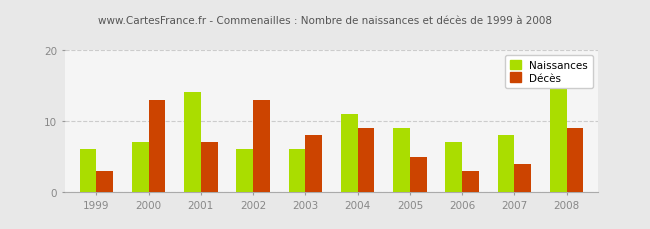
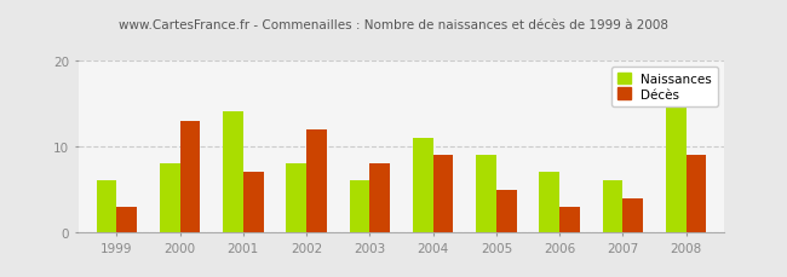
Naissances/2000: 7 -> 8
Naissances/2002: 6 -> 8
Décès/2002: 13 -> 12
Naissances/2007: 8 -> 6
